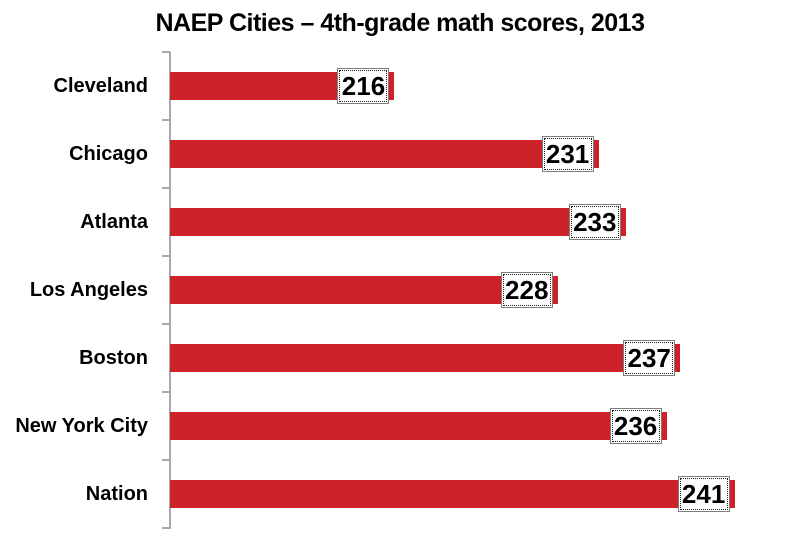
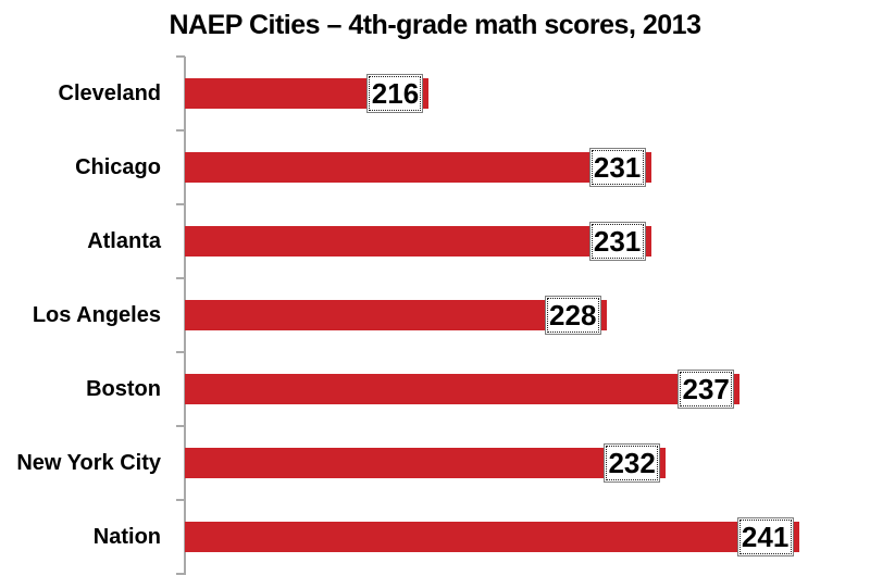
Atlanta: 233 -> 231
New York City: 236 -> 232
